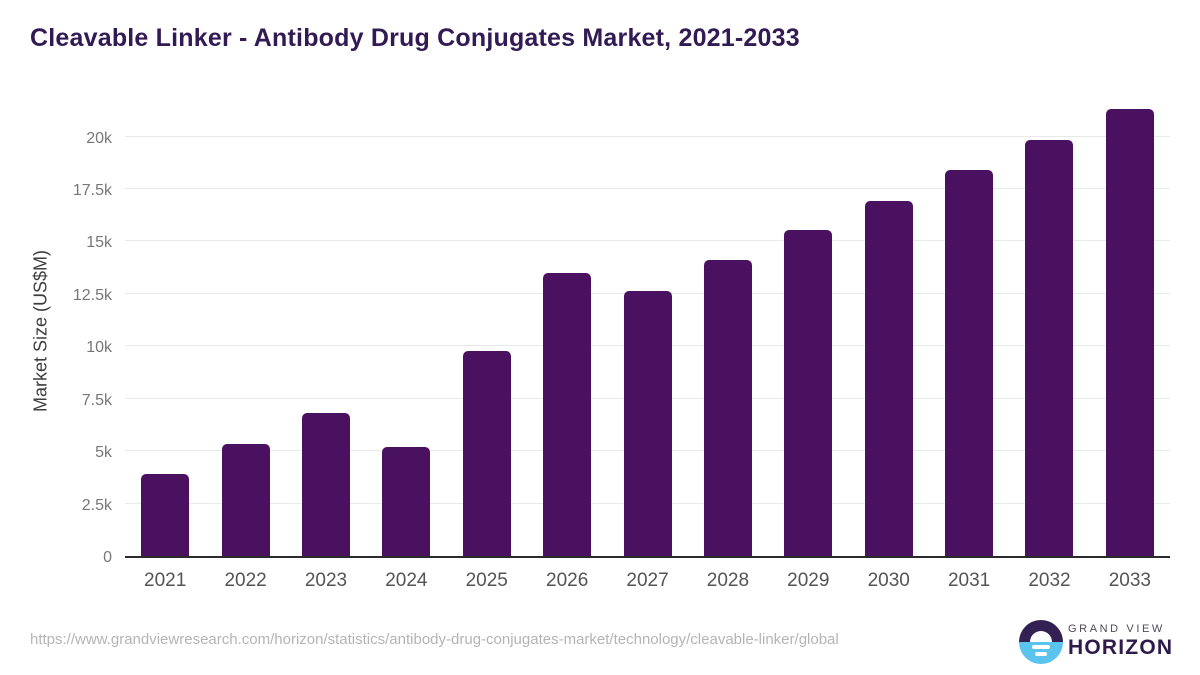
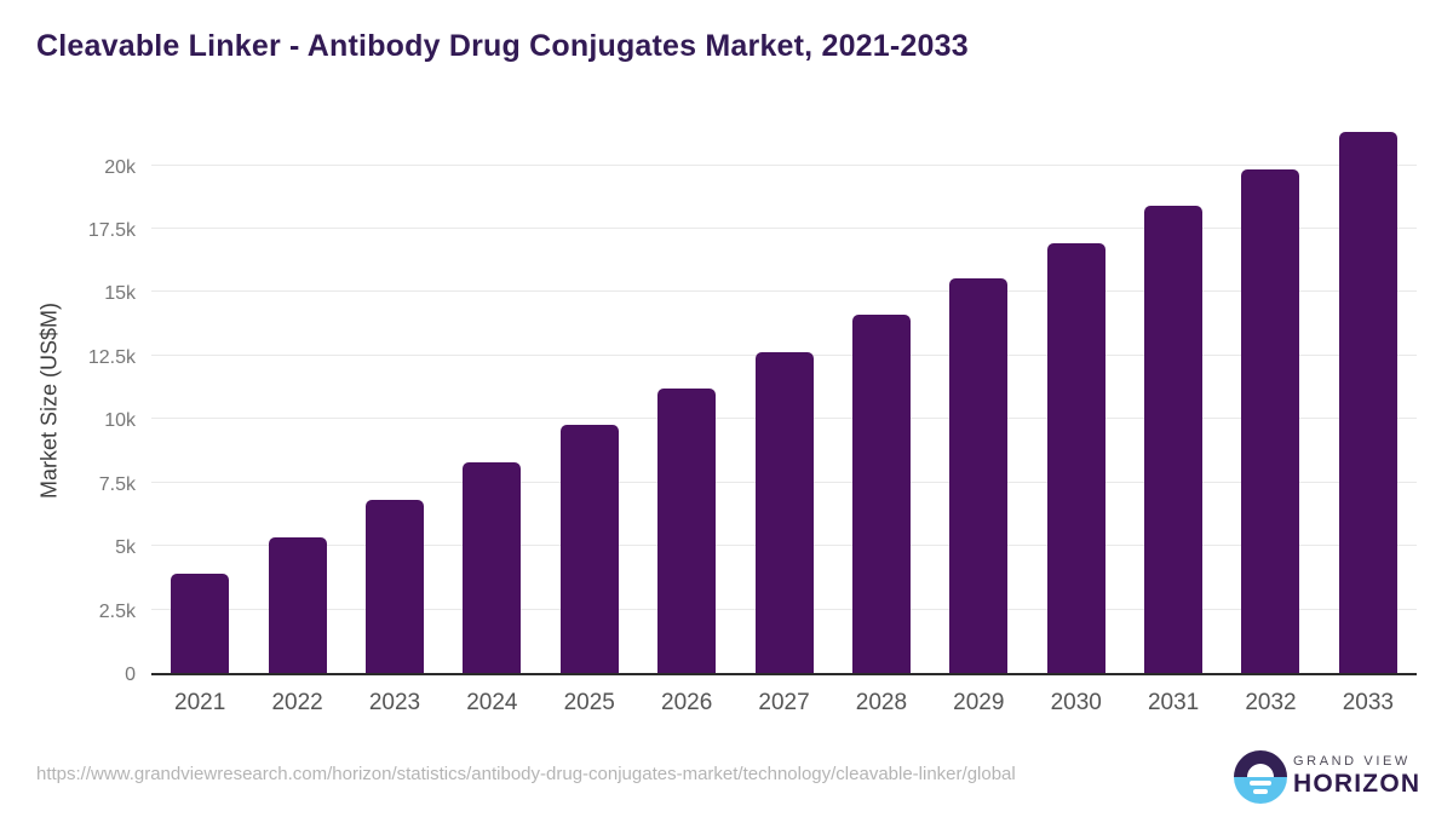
2024: 5.2k -> 8.3k
2026: 13.5k -> 11.2k
